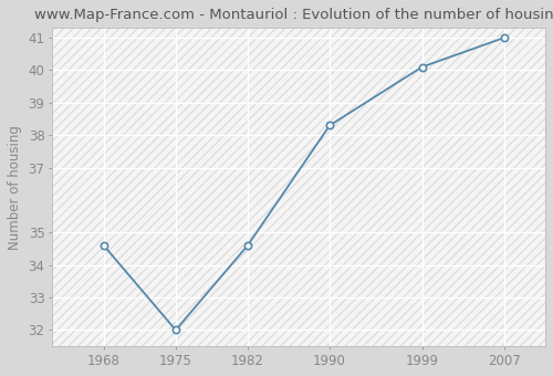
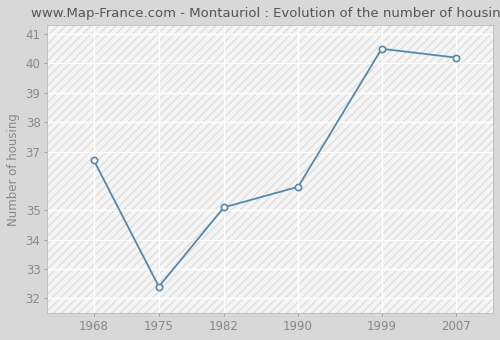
1968: 34.6 -> 36.7
1975: 32.0 -> 32.4
1982: 34.6 -> 35.1
1990: 38.3 -> 35.8
1999: 40.1 -> 40.5
2007: 41.0 -> 40.2
